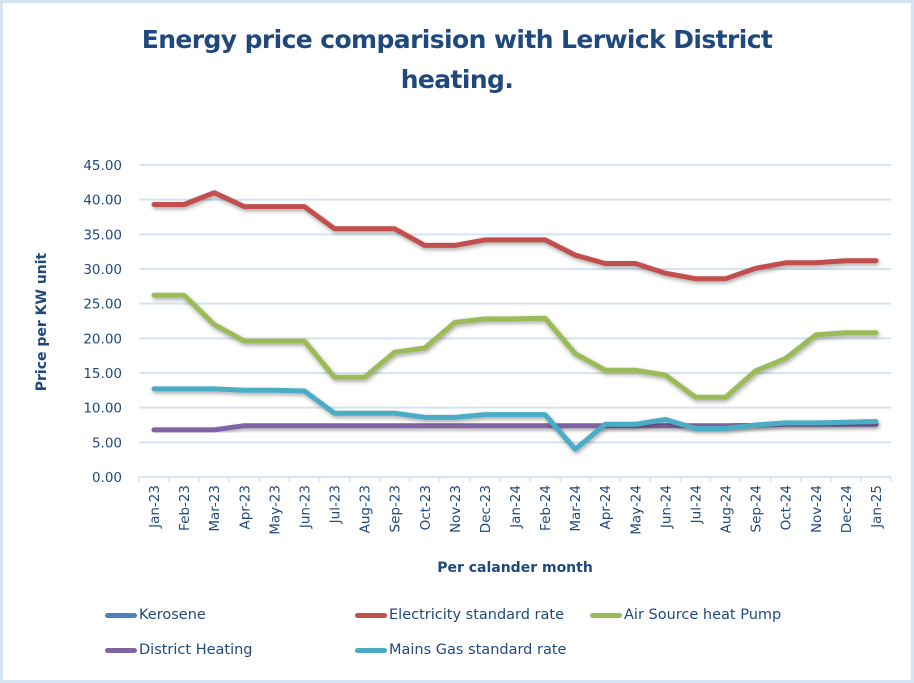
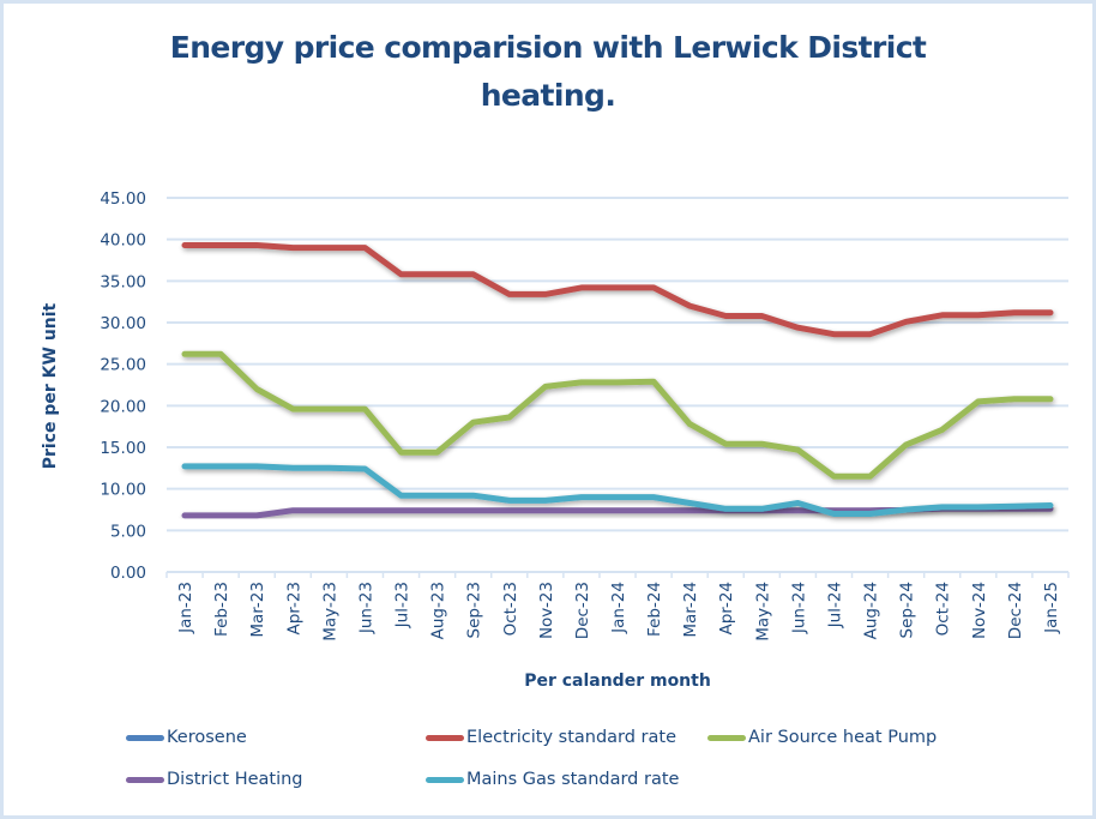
Electricity standard rate/Mar-23: 41 -> 39
Mains Gas standard rate/Mar-24: 4 -> 8
